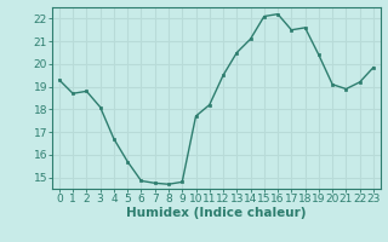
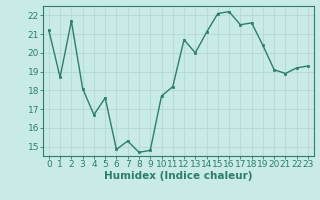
0: 19.3 -> 21.2
2: 18.8 -> 21.7
5: 15.7 -> 17.6
7: 14.8 -> 15.3
12: 19.5 -> 20.7
13: 20.5 -> 20.0
23: 19.9 -> 19.3
